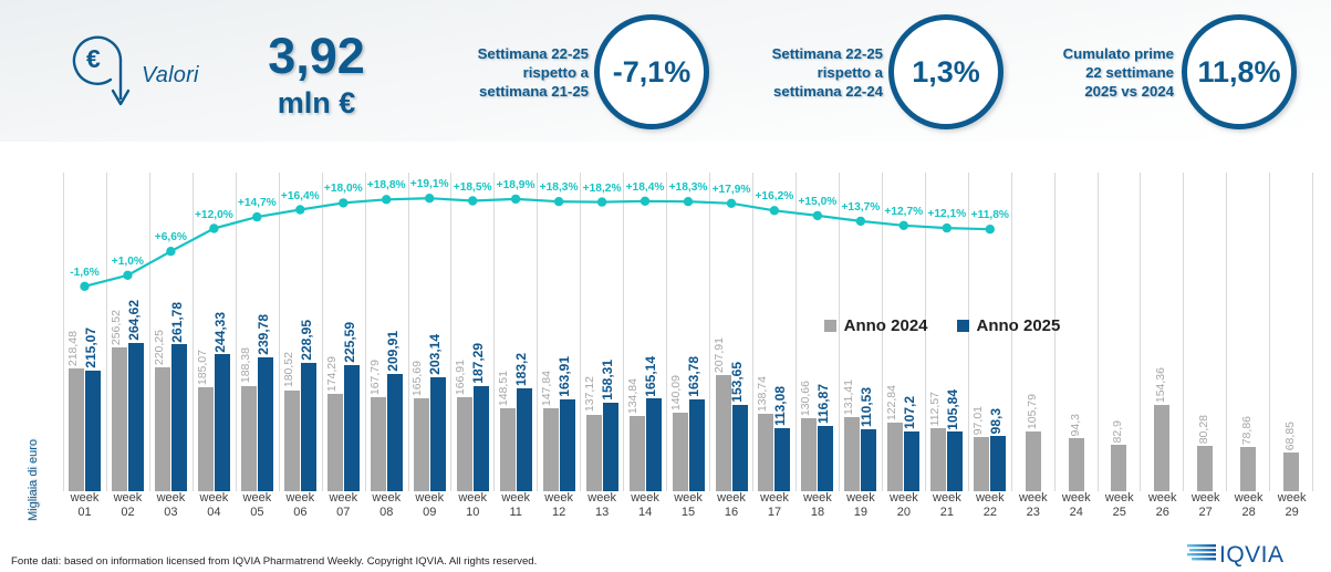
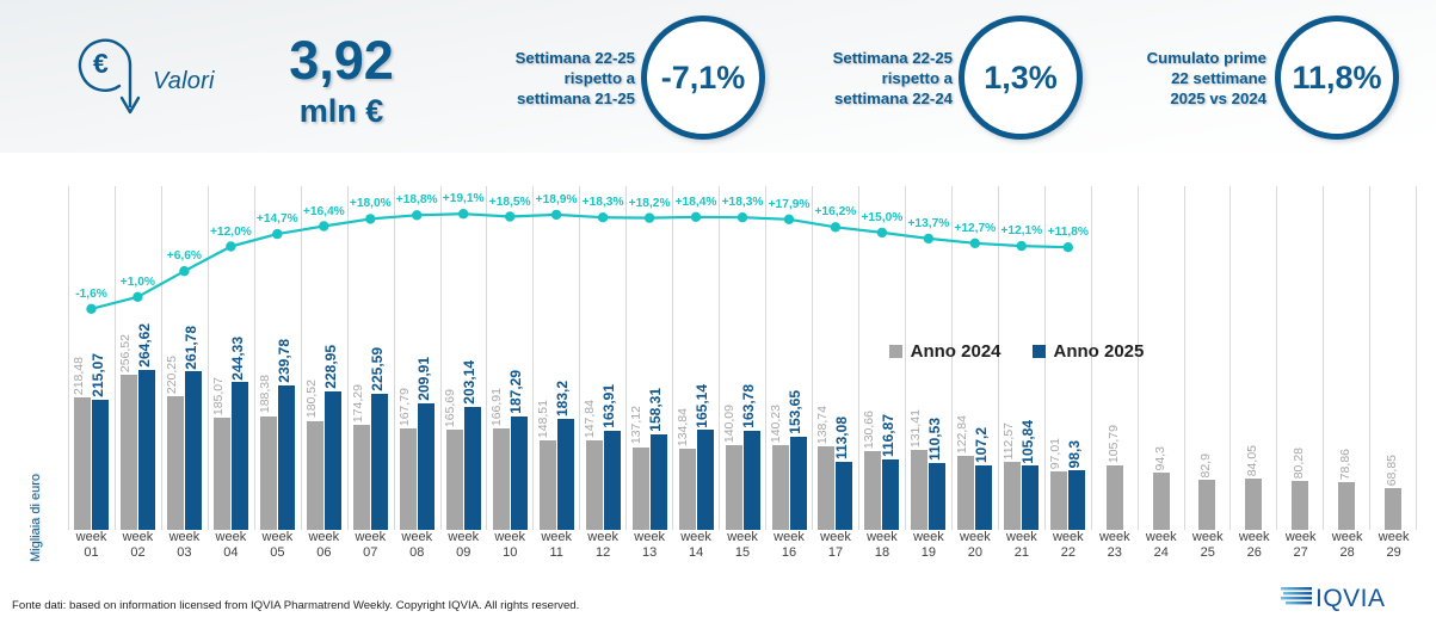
Anno 2024/week 16: 207,91 -> 140,23
Anno 2024/week 26: 154,36 -> 84,05
